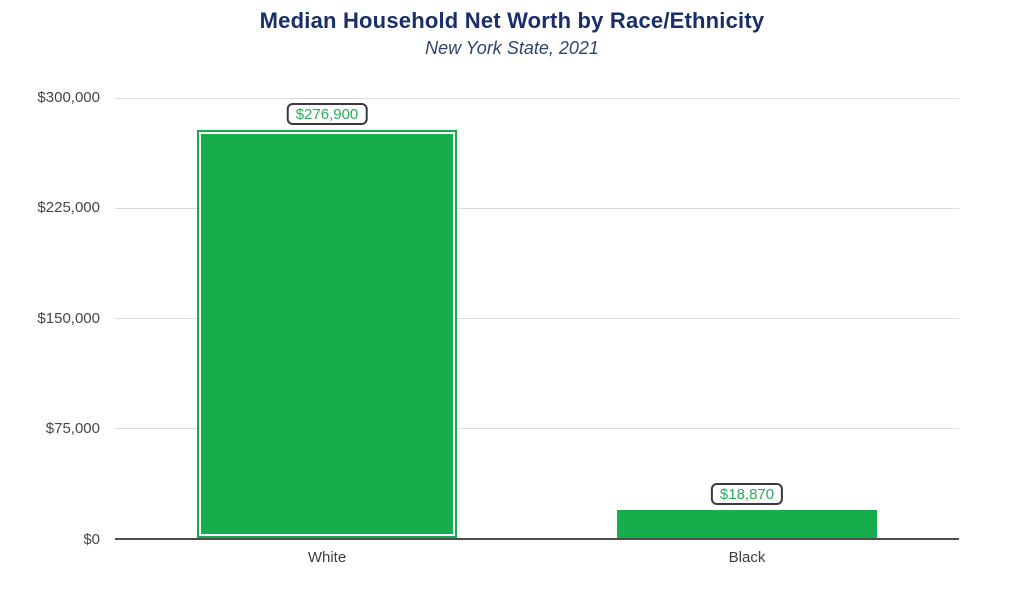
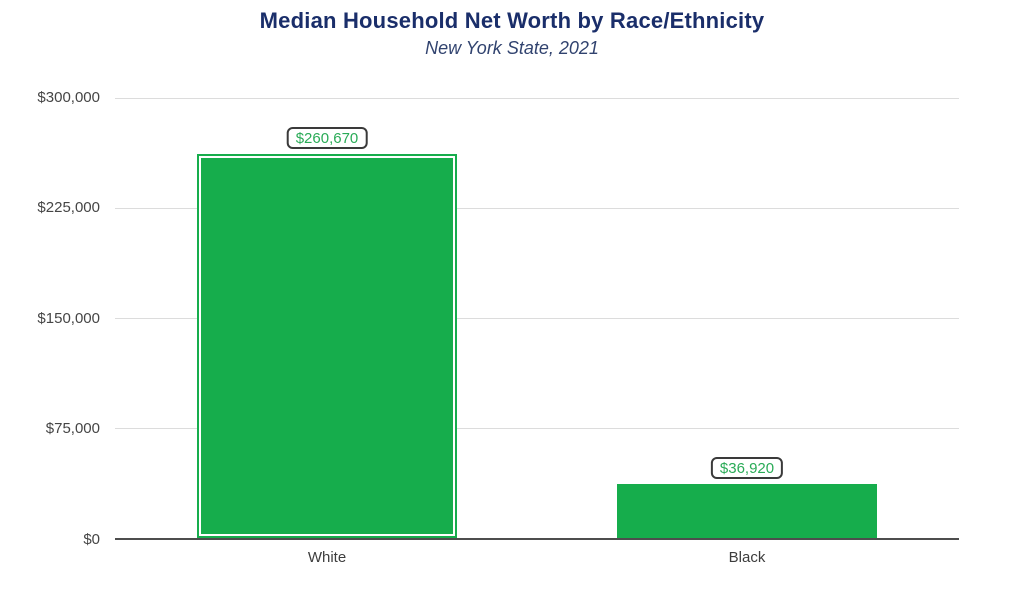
White: $276,900 -> $260,670
Black: $18,870 -> $36,920
